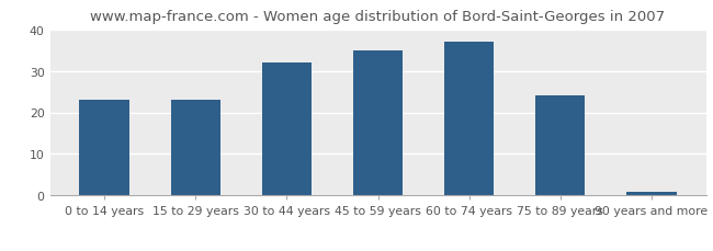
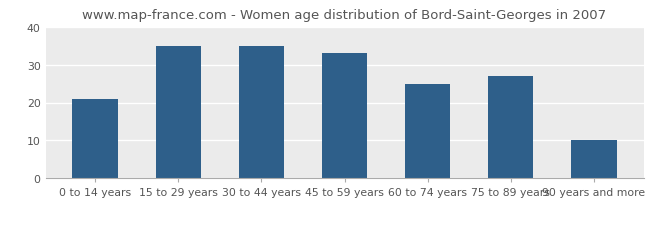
0 to 14 years: 23 -> 21
15 to 29 years: 23 -> 35
30 to 44 years: 32 -> 35
45 to 59 years: 35 -> 33
60 to 74 years: 37 -> 25
75 to 89 years: 24 -> 27
90 years and more: 1 -> 10
